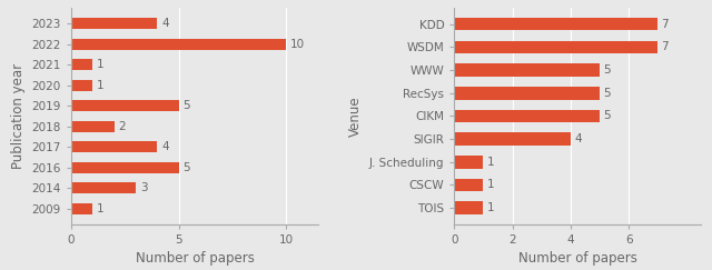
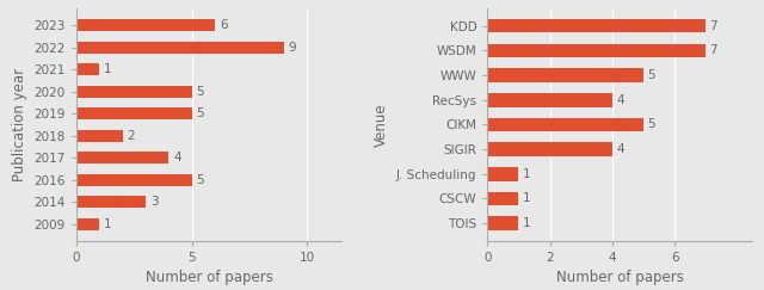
2023: 4 -> 6
2022: 10 -> 9
2020: 1 -> 5
RecSys: 5 -> 4
